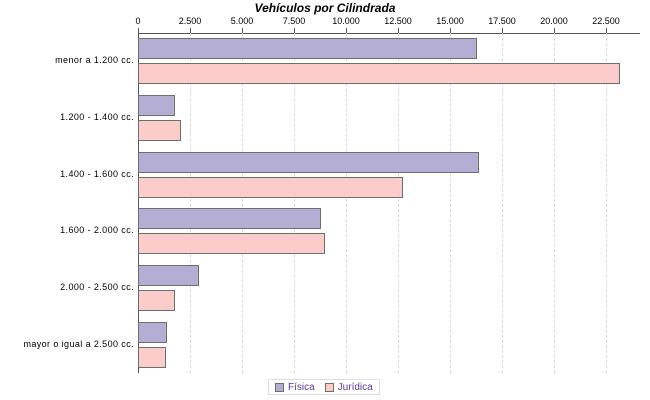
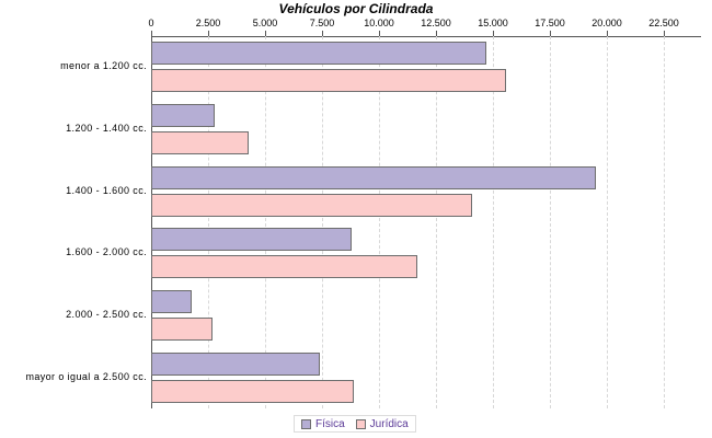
Física/menor a 1.200 cc.: 16300 -> 14700
Jurídica/menor a 1.200 cc.: 23200 -> 15600
Física/1.200 - 1.400 cc.: 1800 -> 2800
Jurídica/1.200 - 1.400 cc.: 2100 -> 4300
Física/1.400 - 1.600 cc.: 16400 -> 19500
Jurídica/1.400 - 1.600 cc.: 12700 -> 14100
Jurídica/1.600 - 2.000 cc.: 9000 -> 11700
Física/2.000 - 2.500 cc.: 2900 -> 1800
Jurídica/2.000 - 2.500 cc.: 1800 -> 2700
Física/mayor o igual a 2.500 cc.: 1400 -> 7400
Jurídica/mayor o igual a 2.500 cc.: 1400 -> 8900
